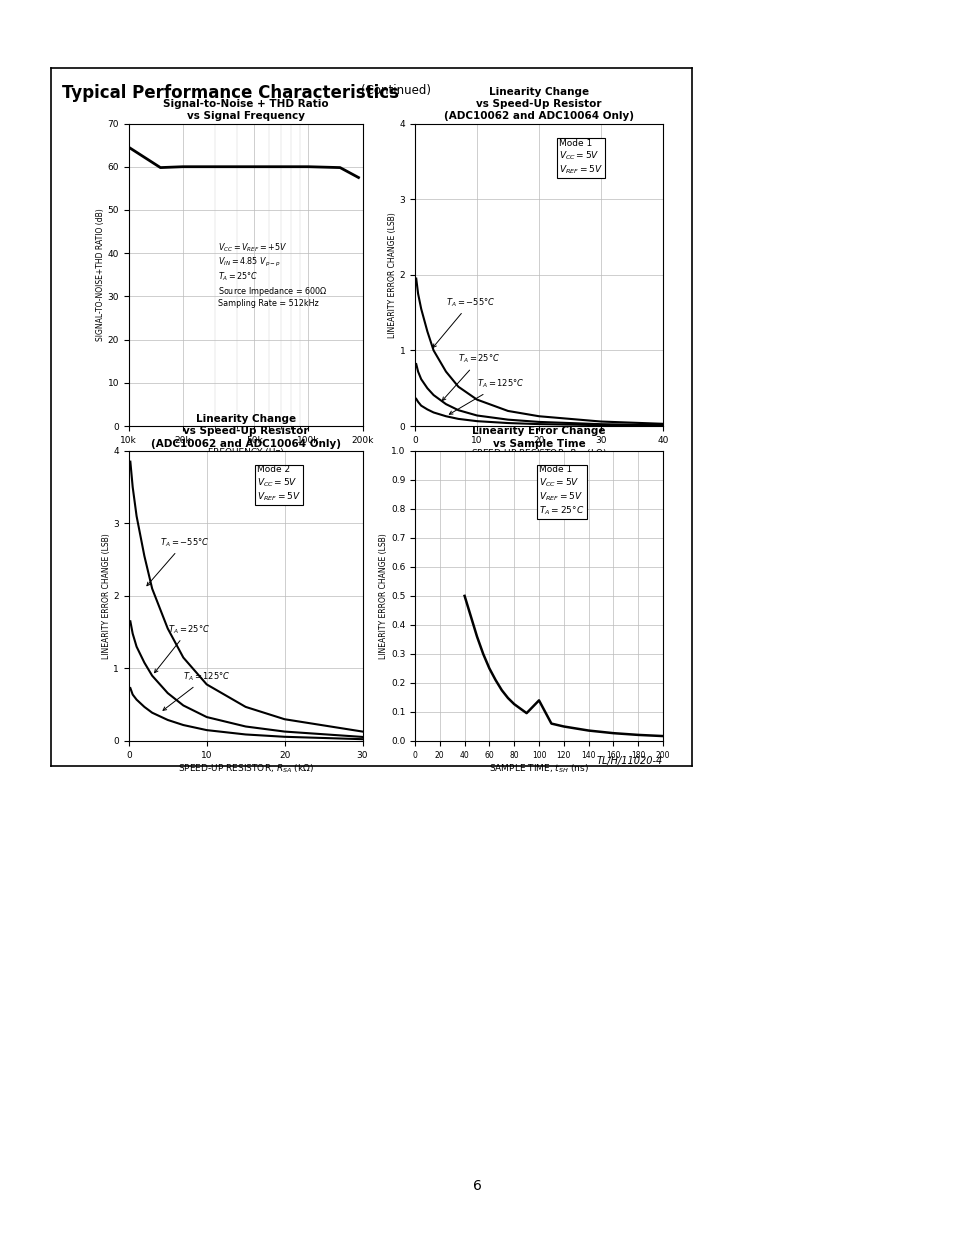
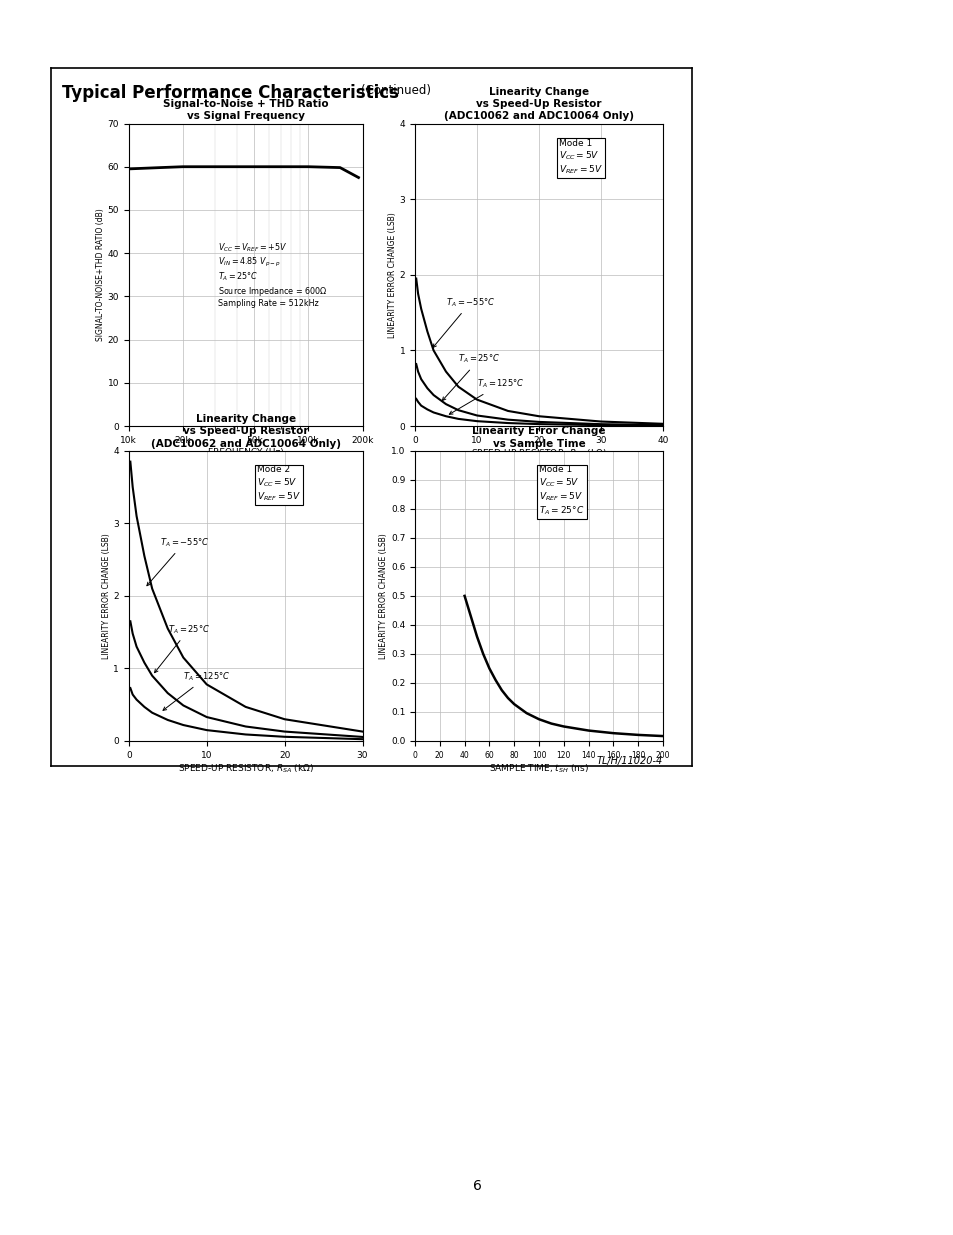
Signal-to-Noise + THD Ratio vs Signal Frequency/10k: 64.5 -> 59.5
Linearity Error Change vs Sample Time/100: 0.140 -> 0.075
